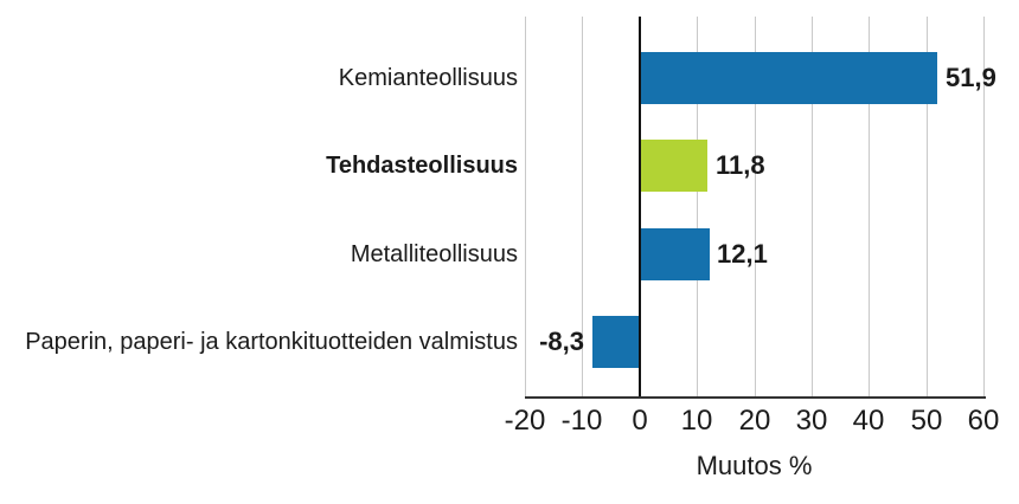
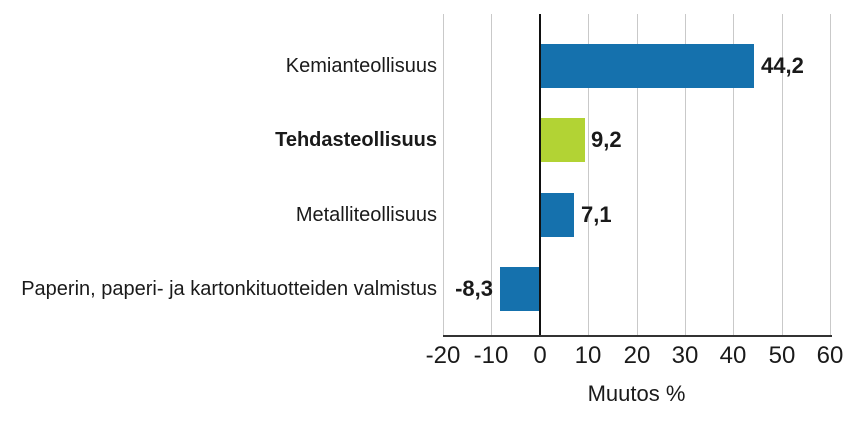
Kemianteollisuus: 51,9 -> 44,2
Tehdasteollisuus: 11,8 -> 9,2
Metalliteollisuus: 12,1 -> 7,1
